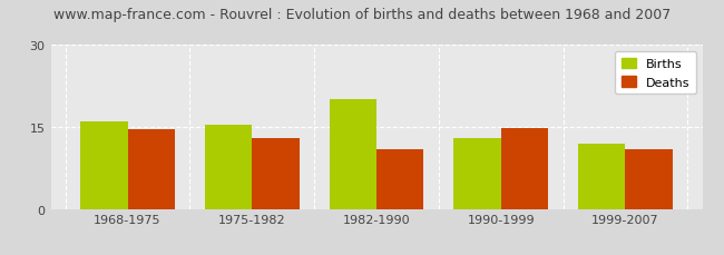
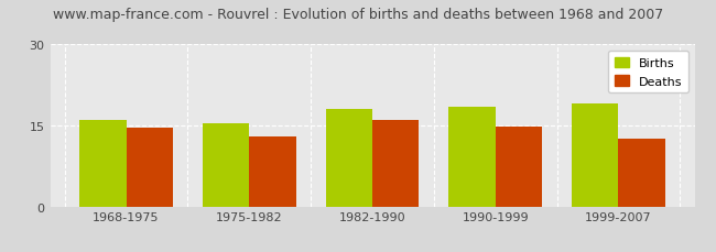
Births/1982-1990: 20.0 -> 18.0
Deaths/1982-1990: 11.0 -> 16.0
Births/1990-1999: 13.0 -> 18.5
Births/1999-2007: 12.0 -> 19.0
Deaths/1999-2007: 11.0 -> 12.5
